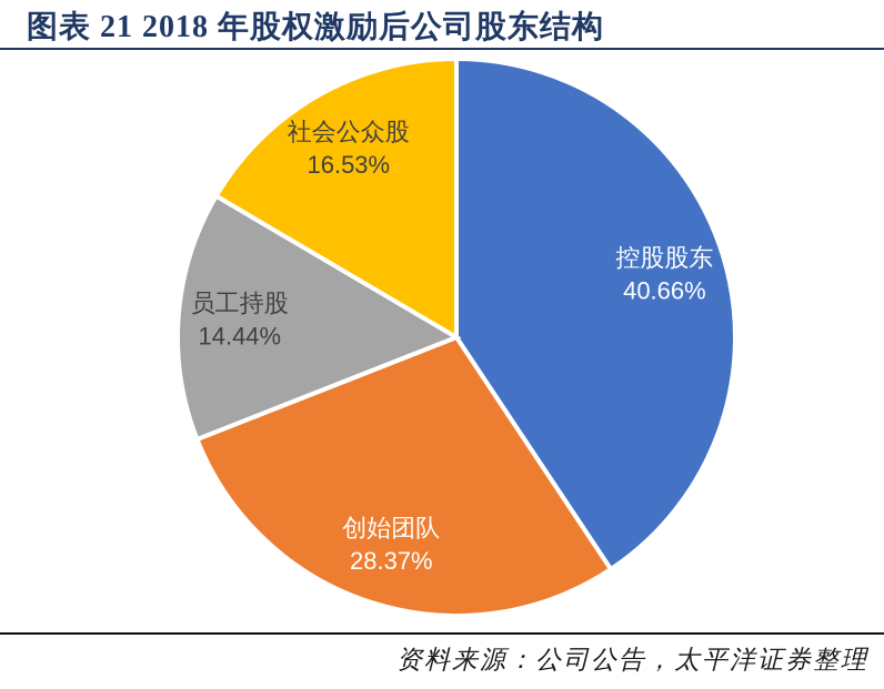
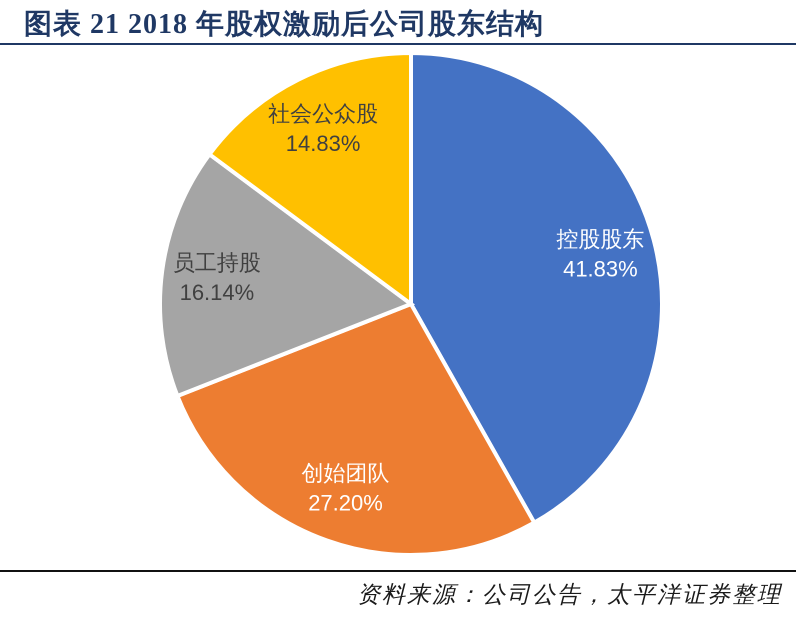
控股股东: 40.66% -> 41.83%
创始团队: 28.37% -> 27.20%
员工持股: 14.44% -> 16.14%
社会公众股: 16.53% -> 14.83%
